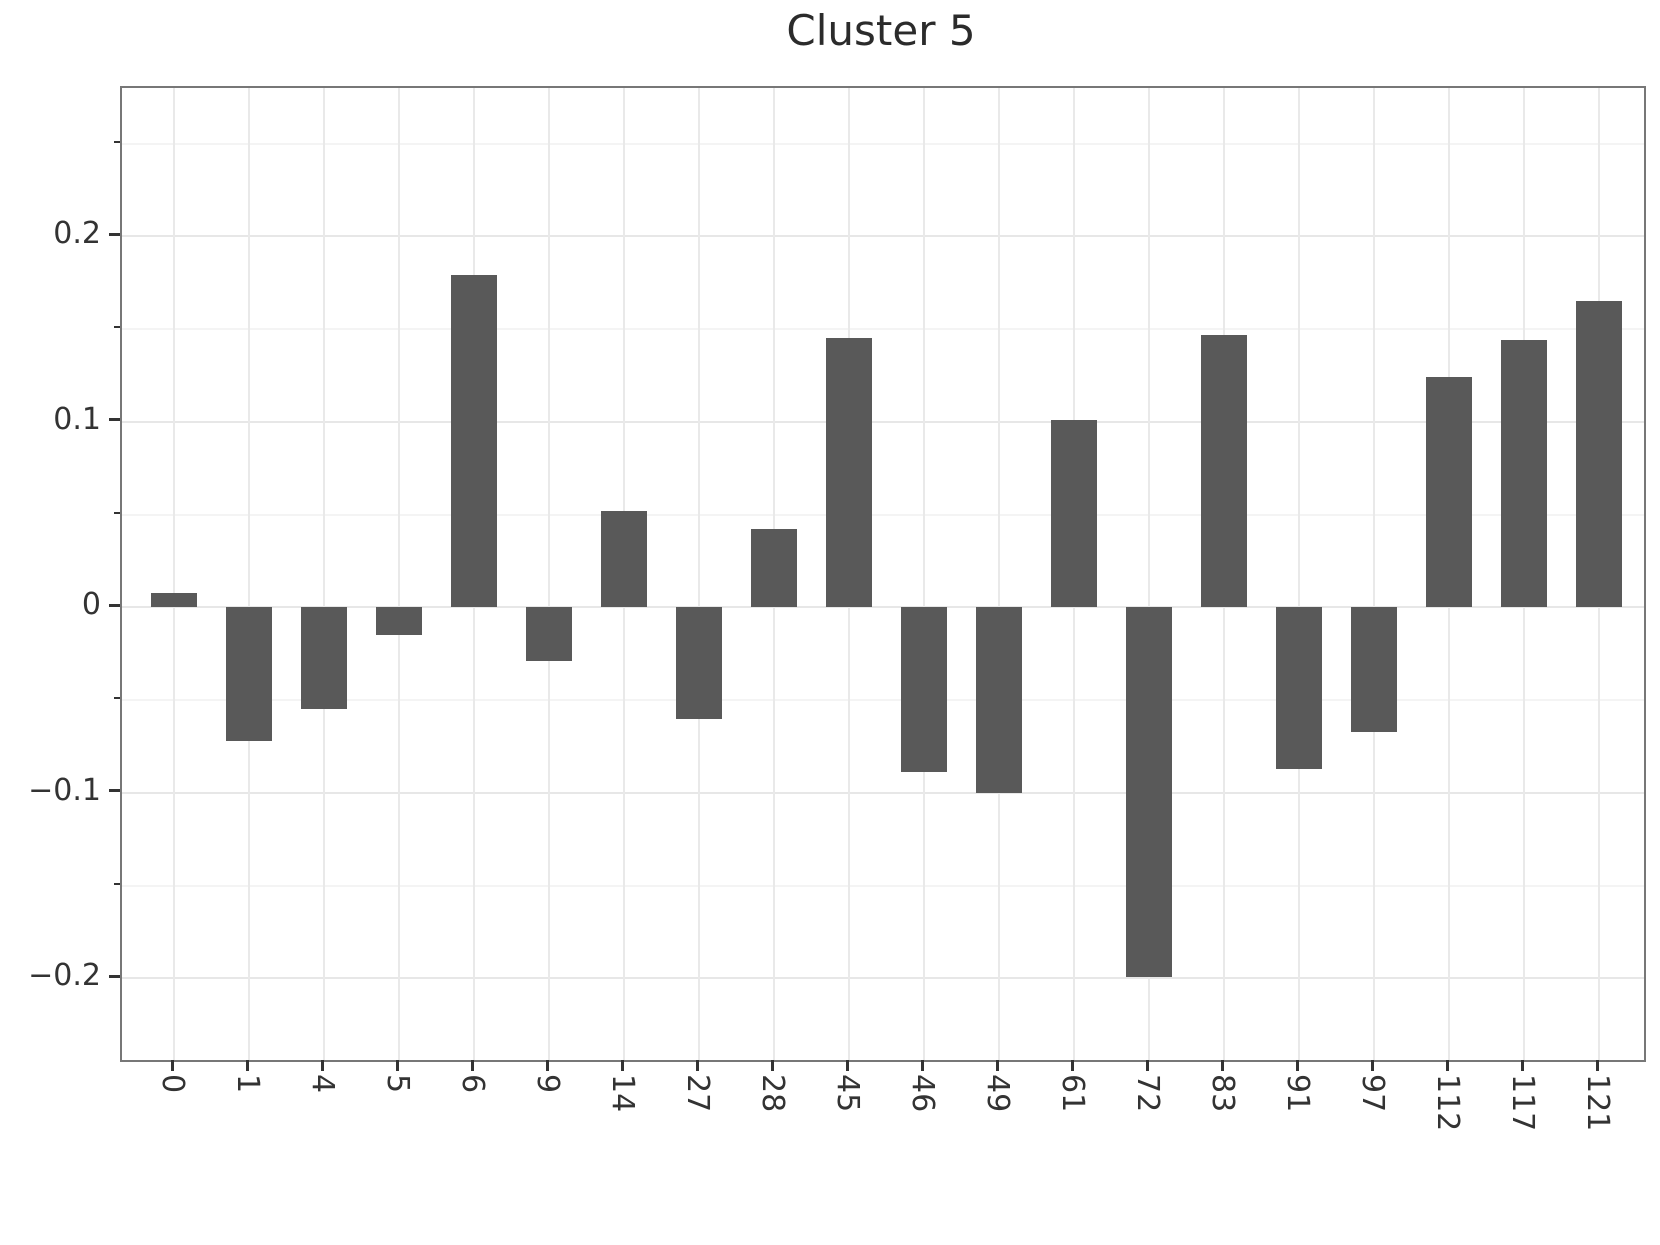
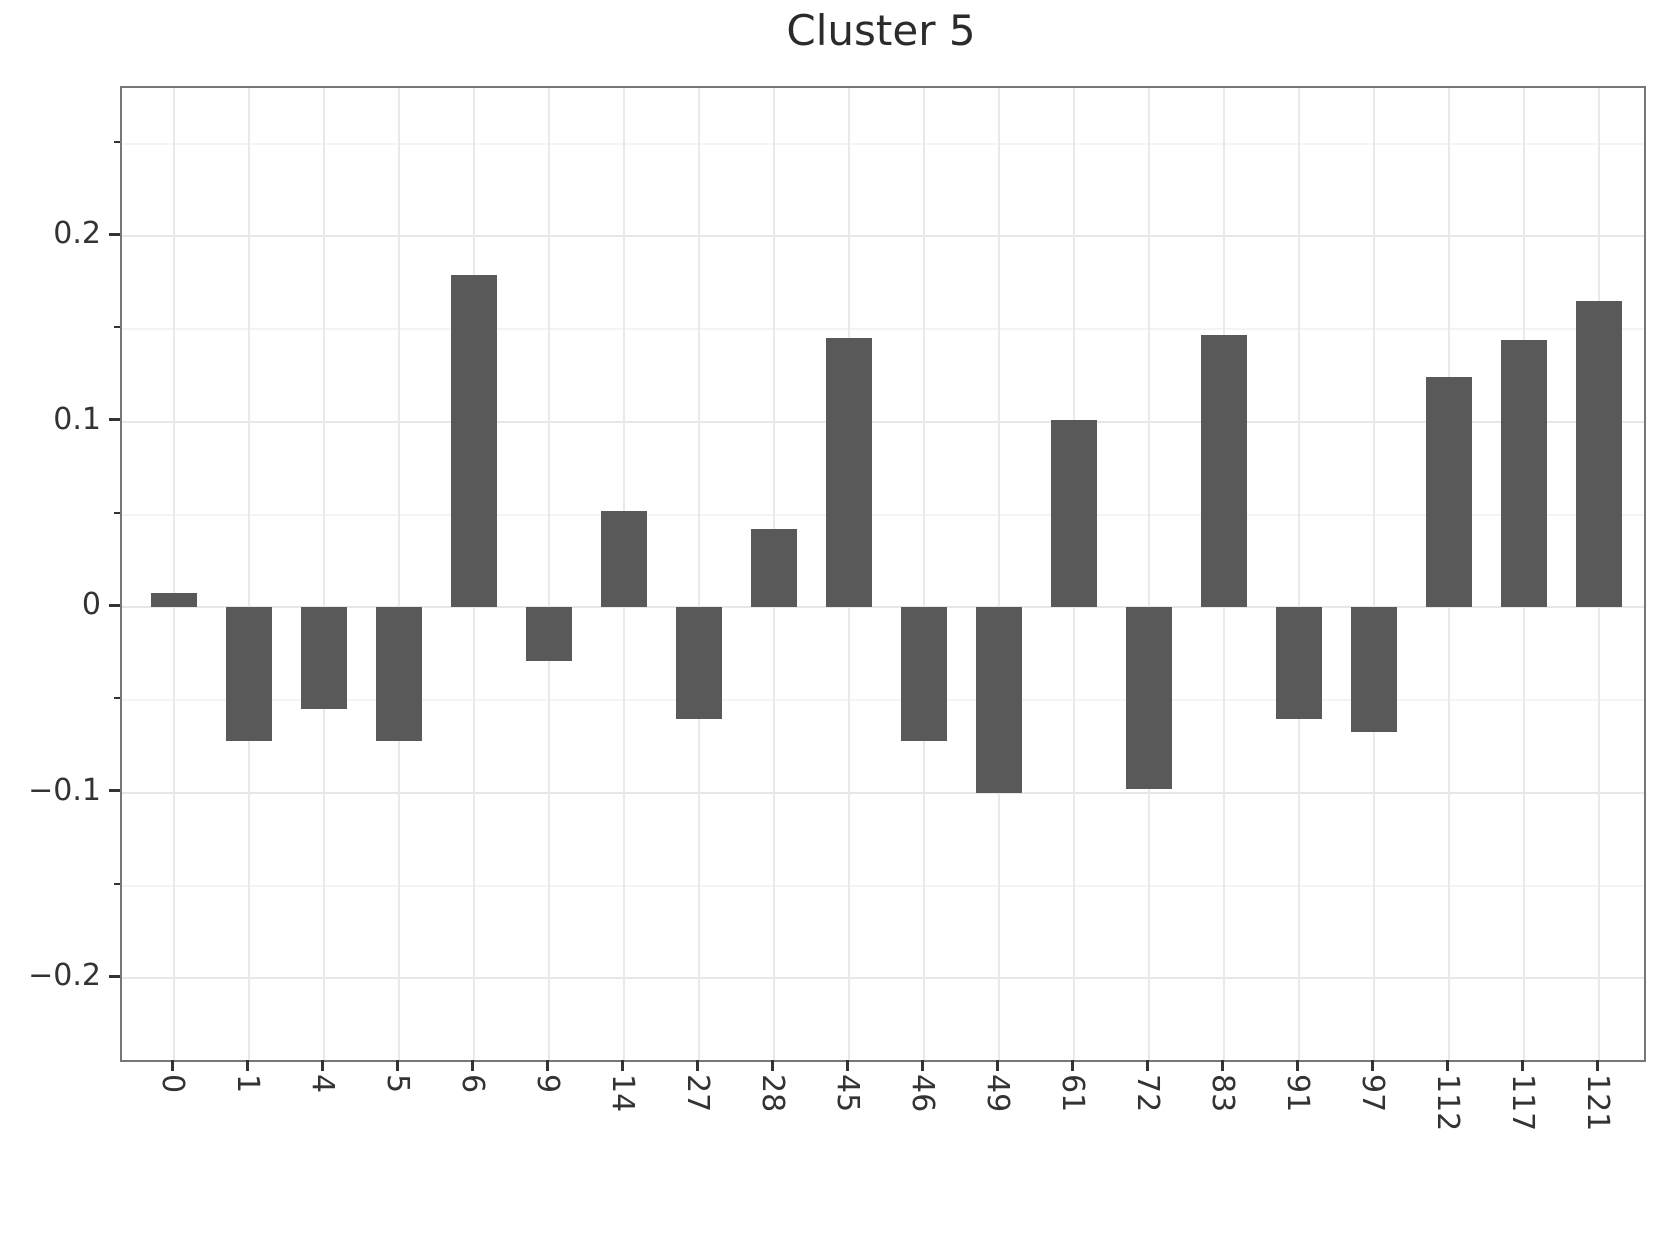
5: -0.015 -> -0.072
46: -0.089 -> -0.072
72: -0.199 -> -0.098
91: -0.087 -> -0.060
